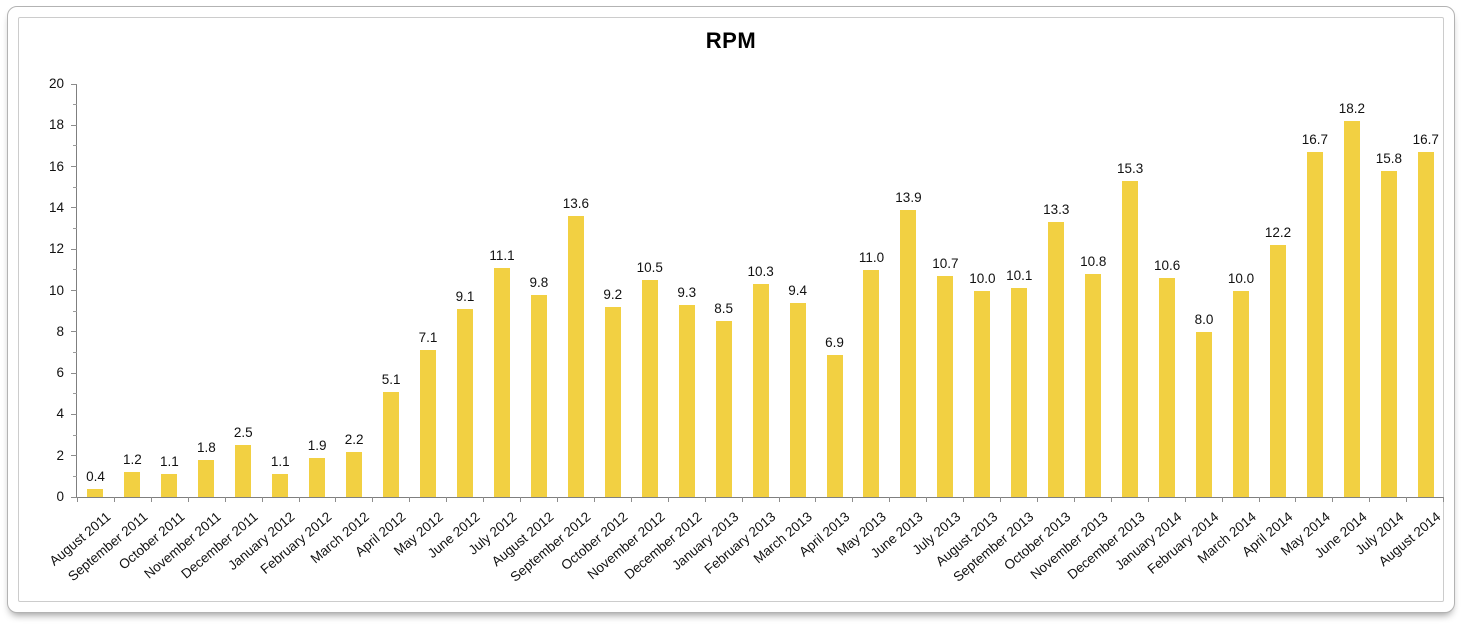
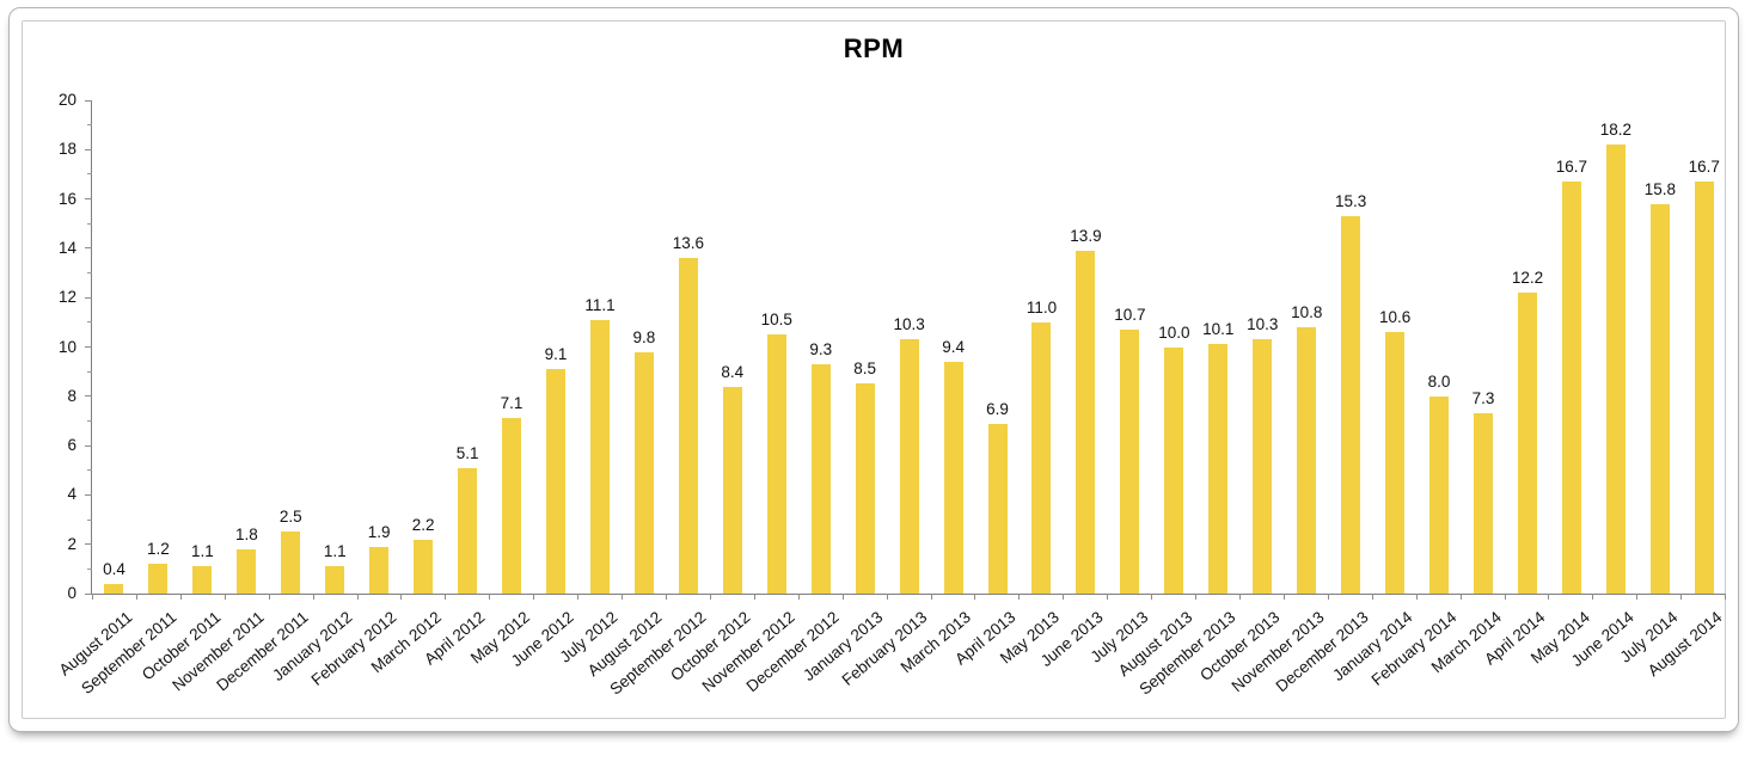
October 2012: 9.2 -> 8.4
October 2013: 13.3 -> 10.3
March 2014: 10.0 -> 7.3
